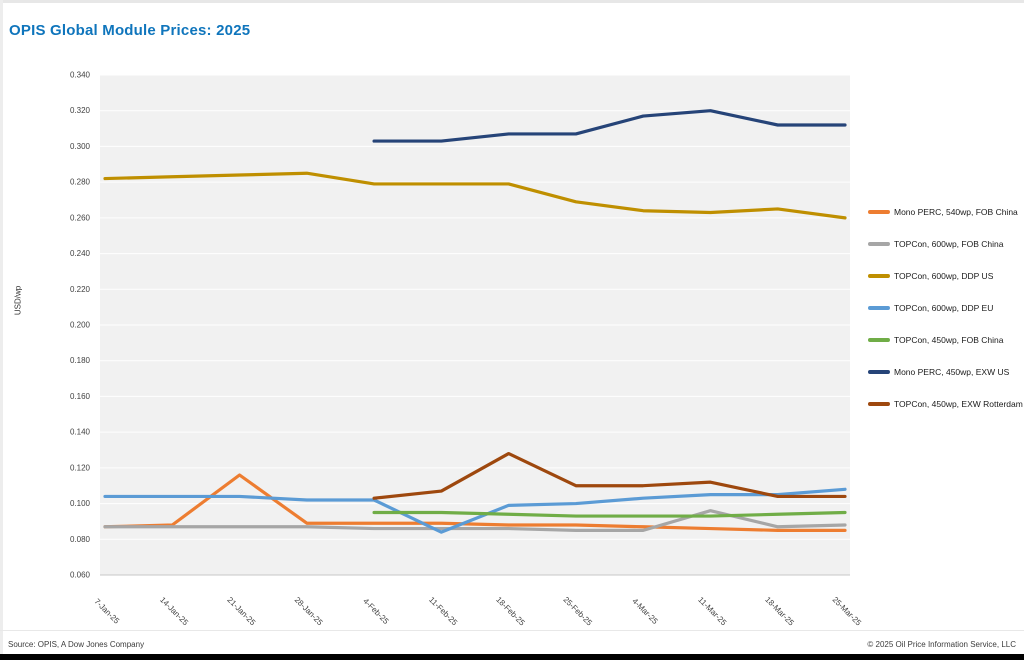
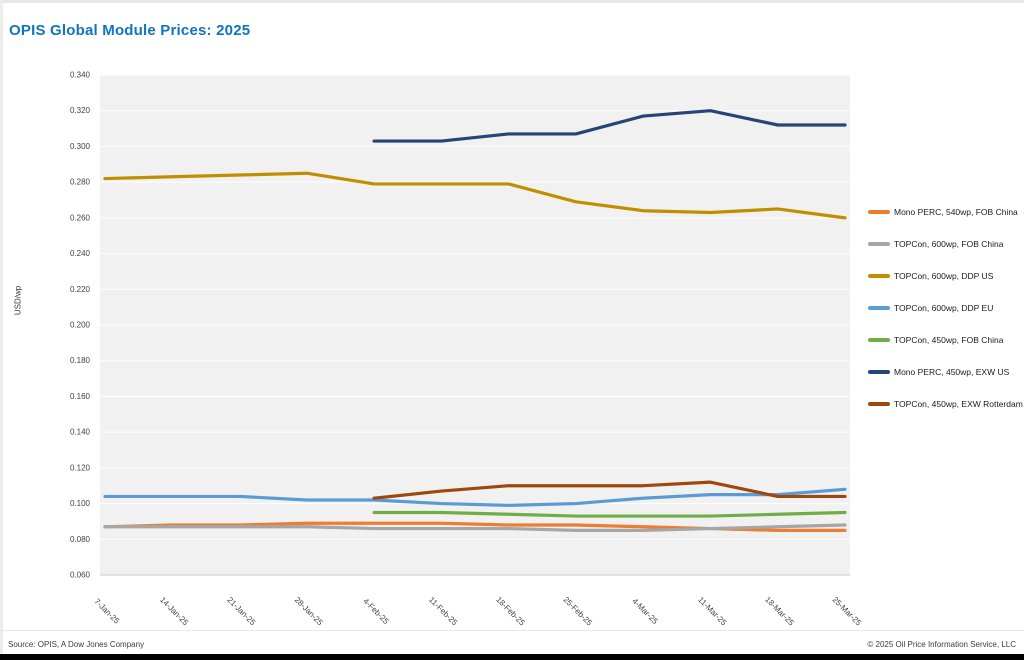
Mono PERC, 540wp, FOB China/21-Jan-25: 0.116 -> 0.088
TOPCon, 600wp, DDP EU/11-Feb-25: 0.084 -> 0.100
TOPCon, 450wp, EXW Rotterdam/18-Feb-25: 0.128 -> 0.110
TOPCon, 600wp, FOB China/11-Mar-25: 0.096 -> 0.086
